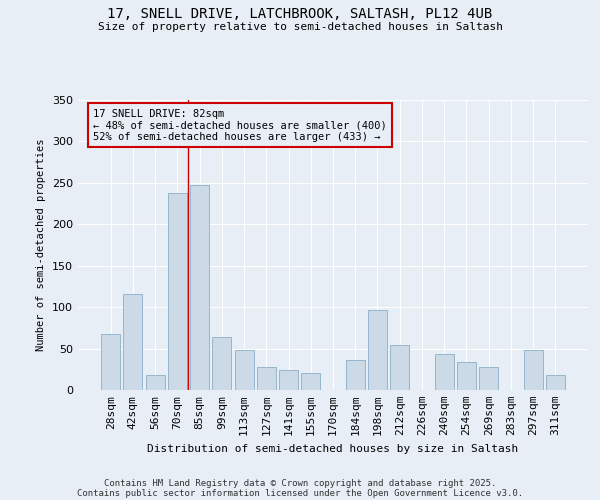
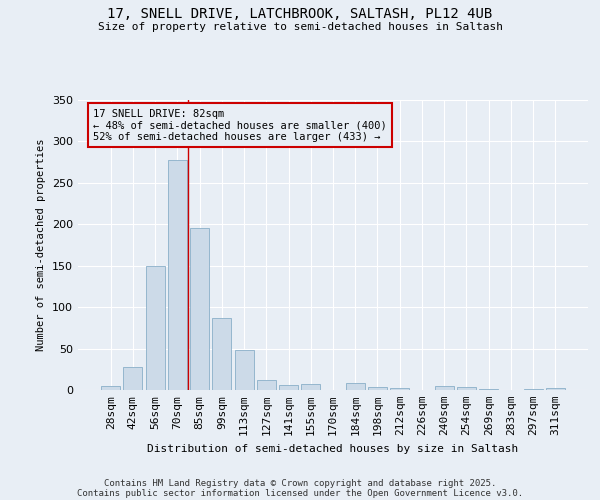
28sqm: 68 -> 5
42sqm: 116 -> 28
56sqm: 18 -> 150
70sqm: 238 -> 278
85sqm: 248 -> 195
99sqm: 64 -> 87
127sqm: 28 -> 12
141sqm: 24 -> 6
155sqm: 20 -> 7
184sqm: 36 -> 8
198sqm: 96 -> 4
212sqm: 54 -> 2
240sqm: 44 -> 5
254sqm: 34 -> 4
269sqm: 28 -> 1
297sqm: 48 -> 1
311sqm: 18 -> 2
